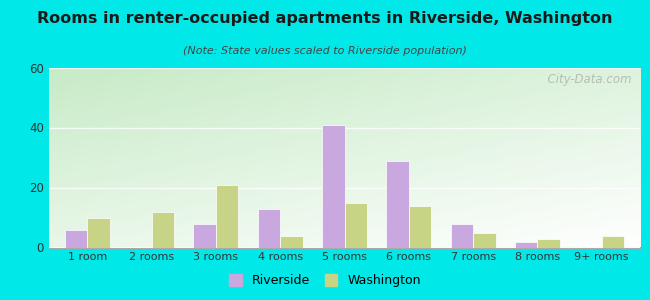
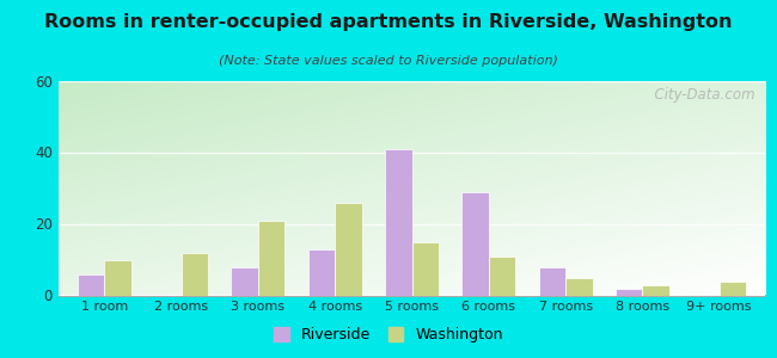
Washington/4 rooms: 4 -> 26
Washington/6 rooms: 14 -> 11
